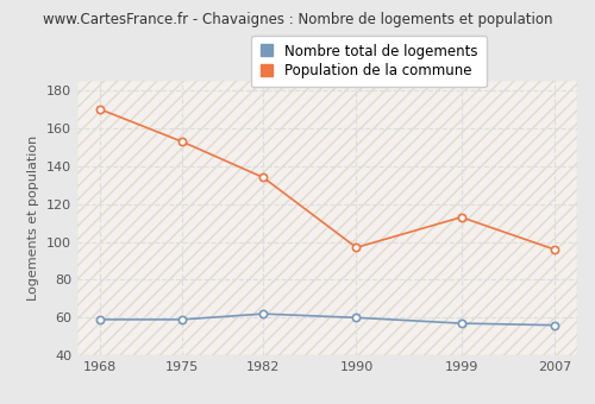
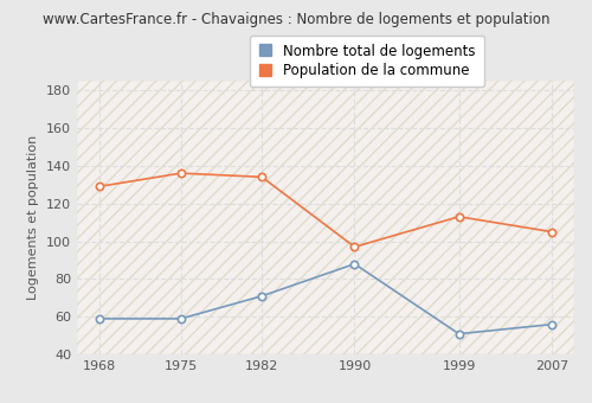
Population de la commune/1968: 170 -> 129
Population de la commune/1975: 153 -> 136
Nombre total de logements/1982: 62 -> 71
Nombre total de logements/1990: 60 -> 88
Nombre total de logements/1999: 57 -> 51
Population de la commune/2007: 96 -> 105
